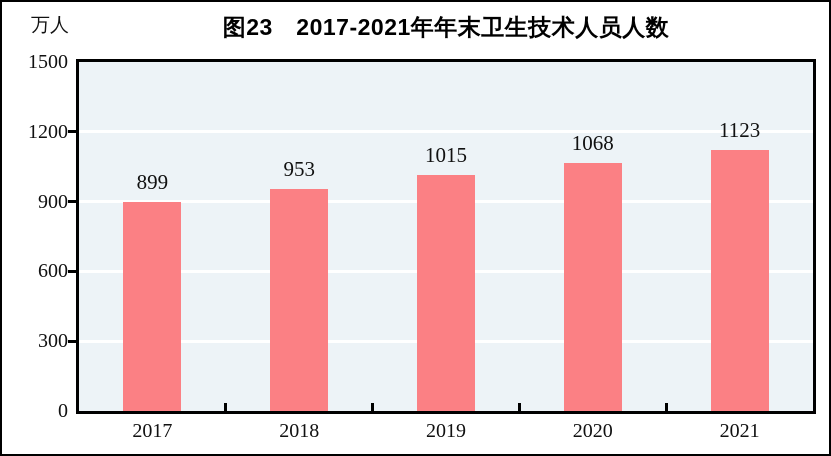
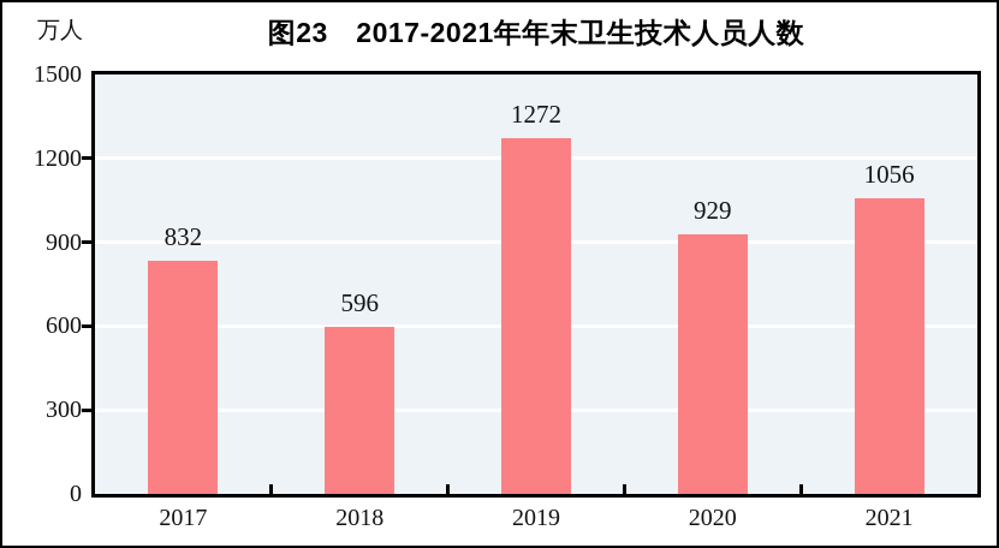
2017: 899 -> 832
2018: 953 -> 596
2019: 1015 -> 1272
2020: 1068 -> 929
2021: 1123 -> 1056
